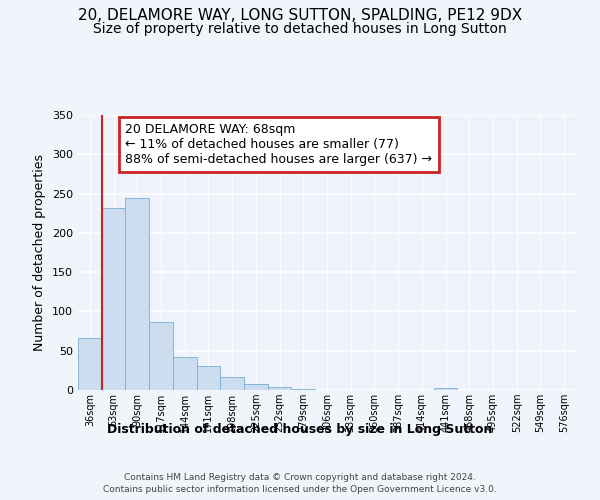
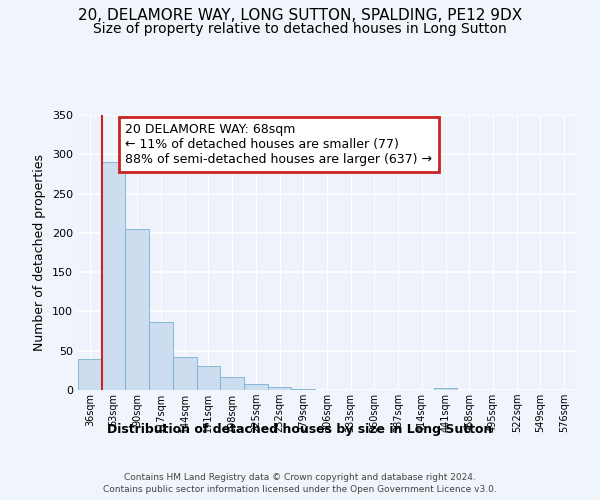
36sqm: 66 -> 40
63sqm: 232 -> 290
90sqm: 244 -> 205
